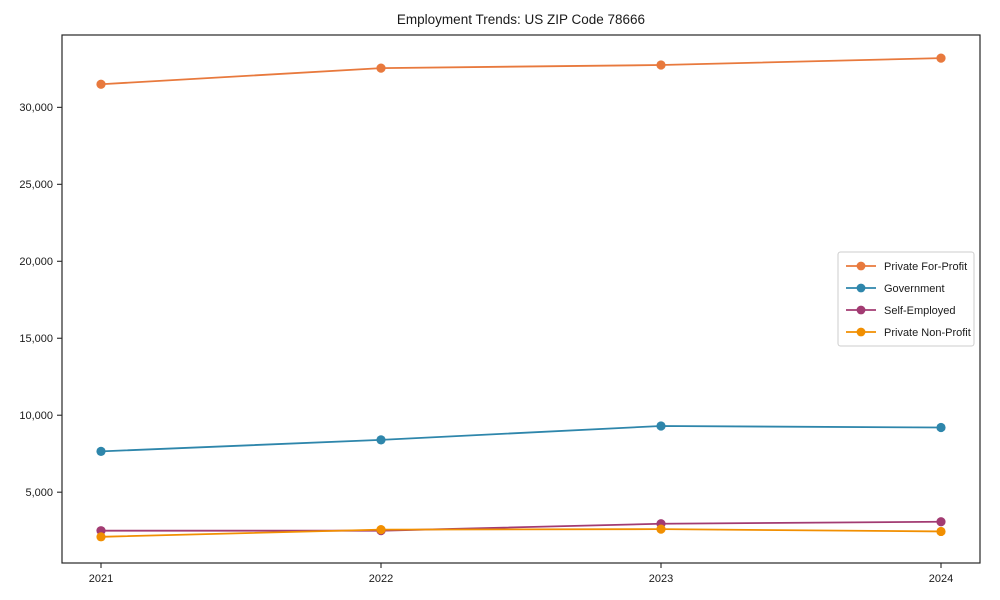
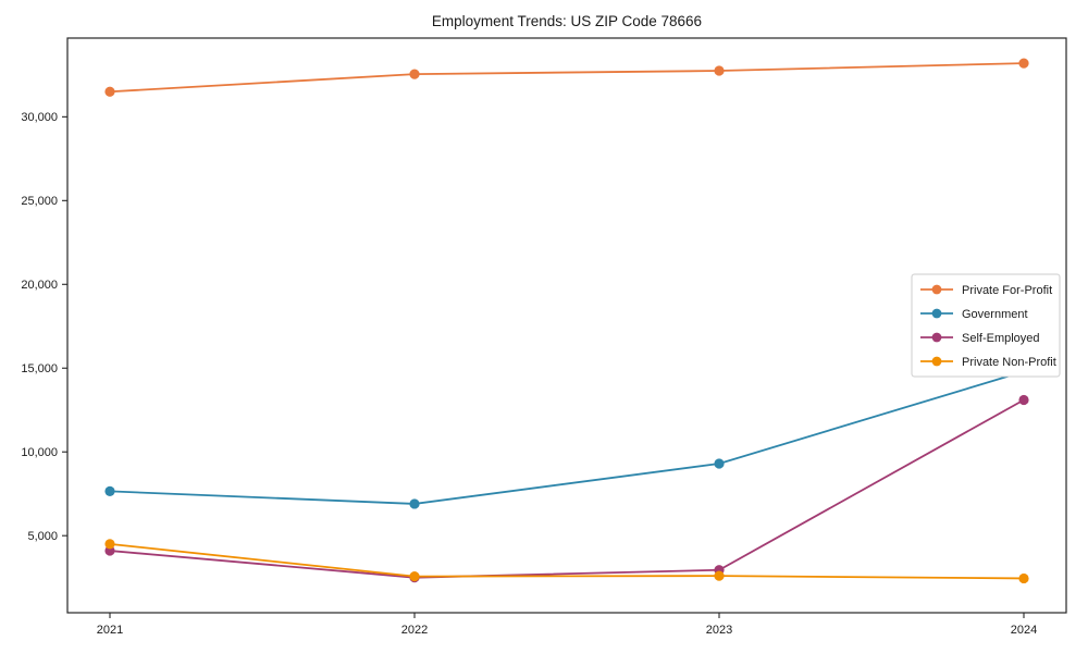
Self-Employed/2021: 2500 -> 4100
Private Non-Profit/2021: 2100 -> 4500
Government/2022: 8400 -> 6900
Government/2024: 9200 -> 14800
Self-Employed/2024: 3100 -> 13100
